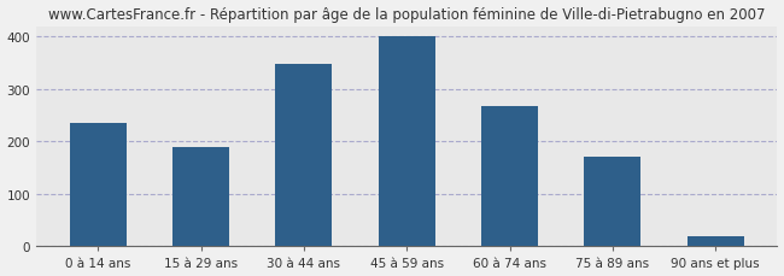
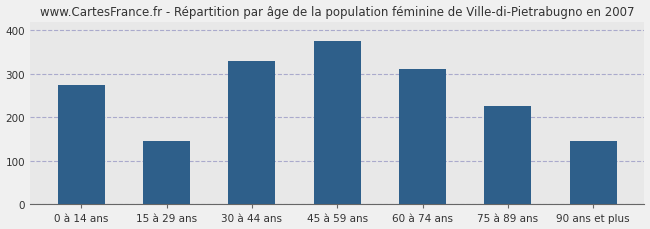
0 à 14 ans: 235 -> 275
15 à 29 ans: 190 -> 145
30 à 44 ans: 348 -> 330
45 à 59 ans: 400 -> 375
60 à 74 ans: 268 -> 310
75 à 89 ans: 170 -> 225
90 ans et plus: 20 -> 145
